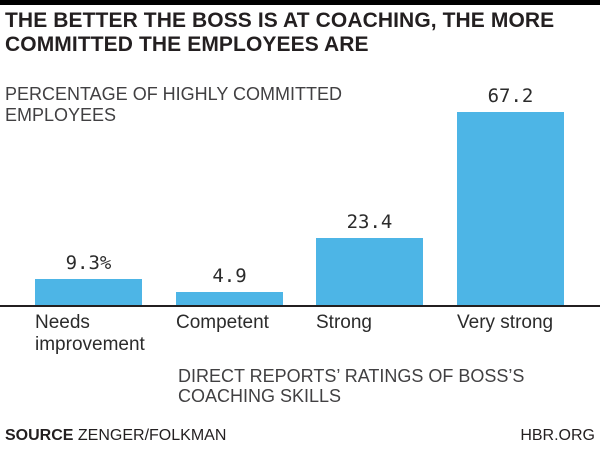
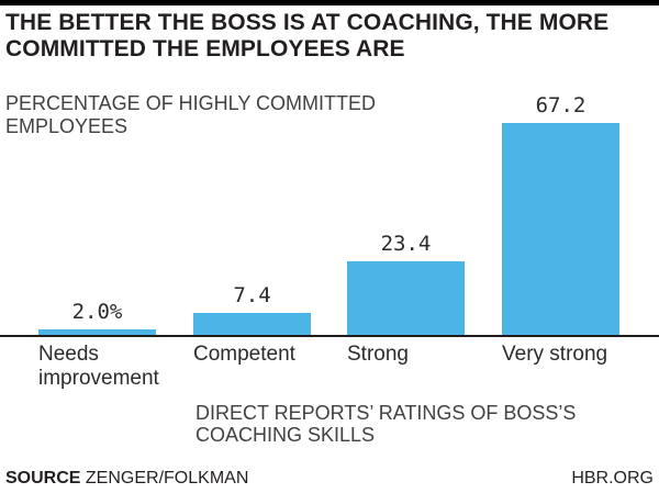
Needs improvement: 9.3% -> 2.0%
Competent: 4.9 -> 7.4
